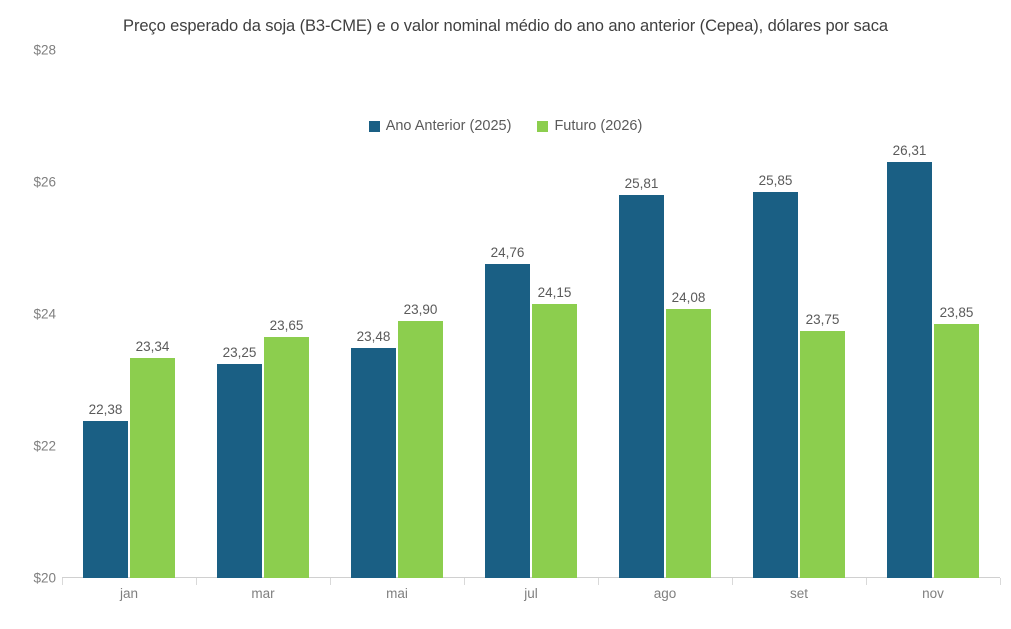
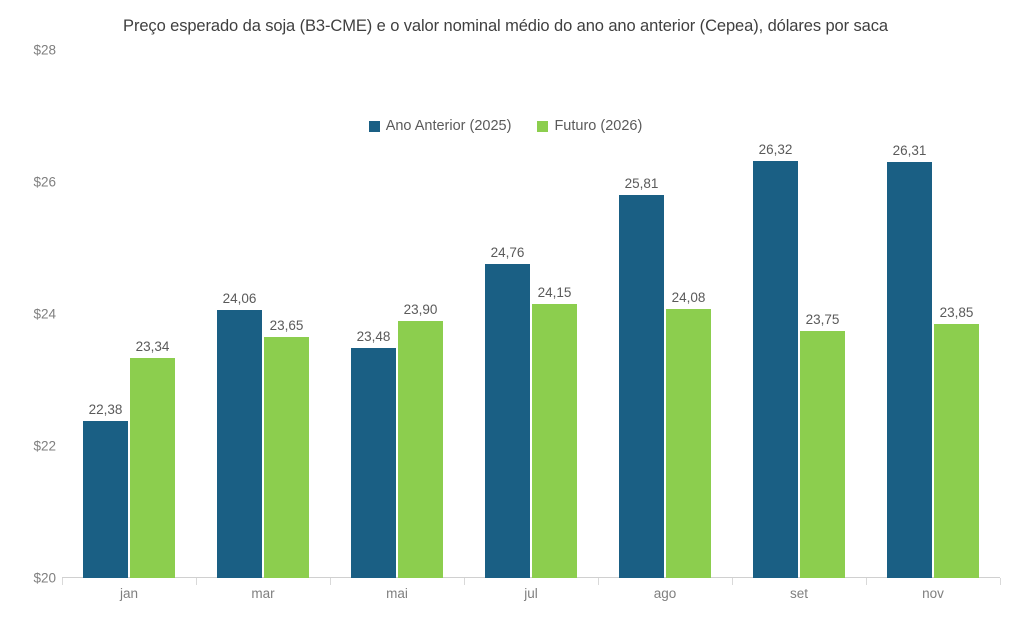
Ano Anterior (2025)/mar: 23,25 -> 24,06
Ano Anterior (2025)/set: 25,85 -> 26,32
